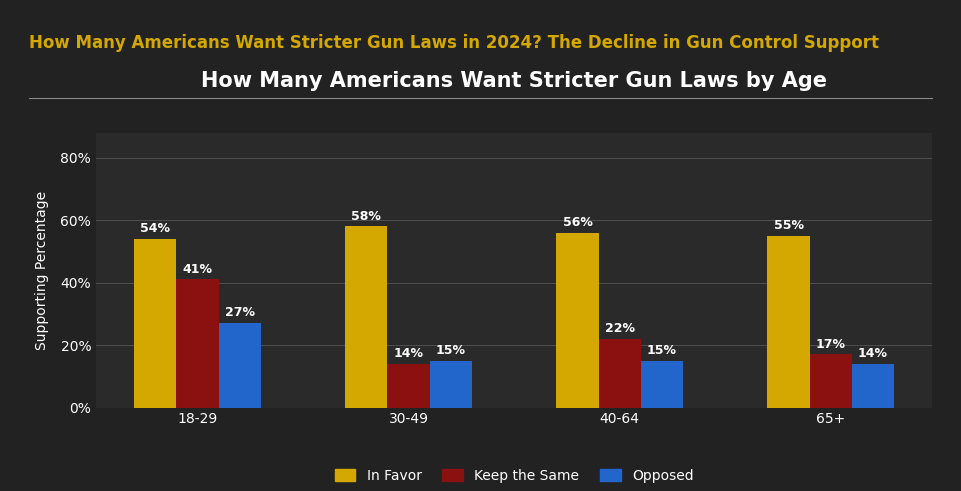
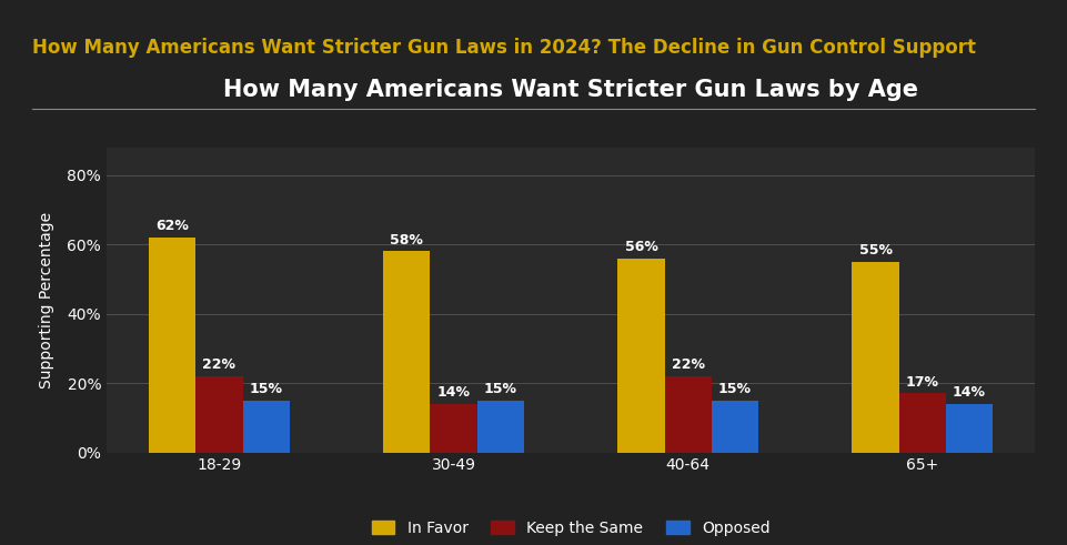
In Favor/18-29: 54% -> 62%
Keep the Same/18-29: 41% -> 22%
Opposed/18-29: 27% -> 15%
